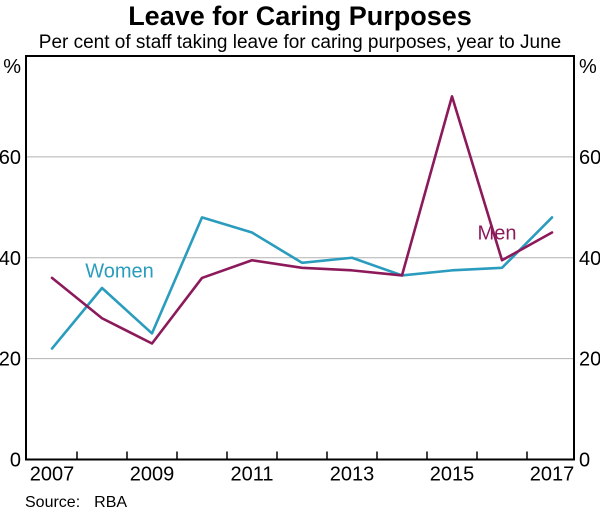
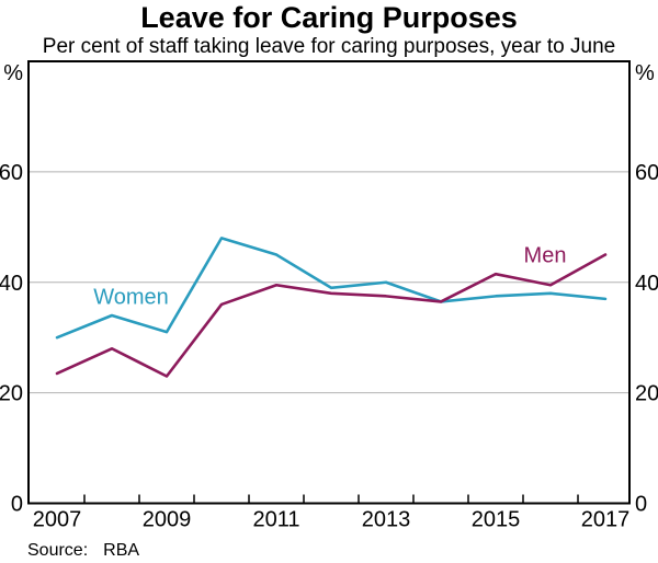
Women/2007: 22 -> 30
Men/2007: 36 -> 24
Women/2009: 25 -> 31
Men/2015: 72 -> 42
Women/2017: 48 -> 37
